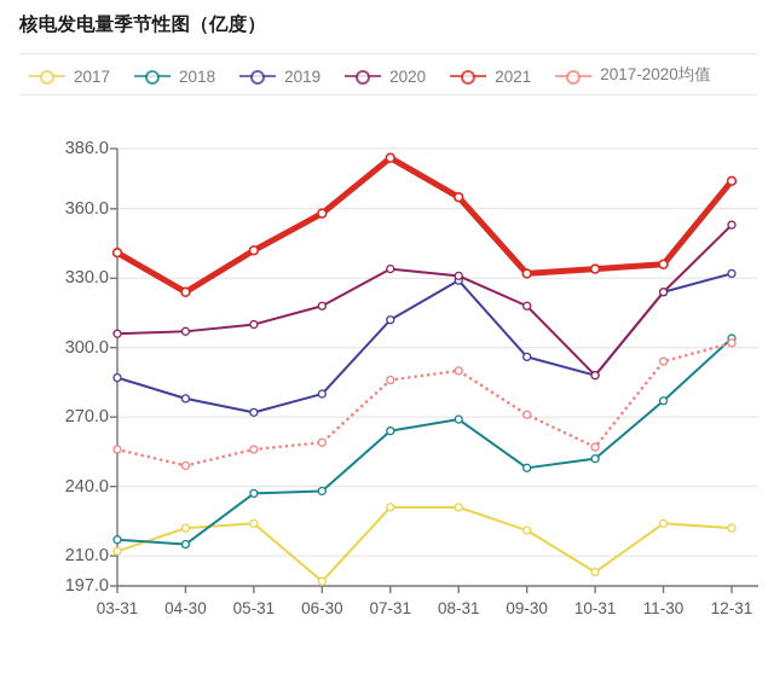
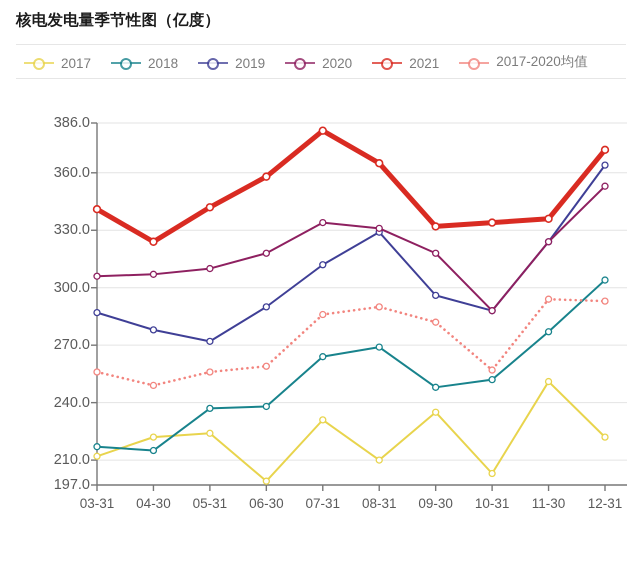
2019/06-30: 280 -> 290
2017/08-31: 231 -> 210
2017/09-30: 221 -> 235
2017-2020均值/09-30: 271 -> 282
2017/11-30: 224 -> 251
2019/12-31: 332 -> 364
2017-2020均值/12-31: 302 -> 293
